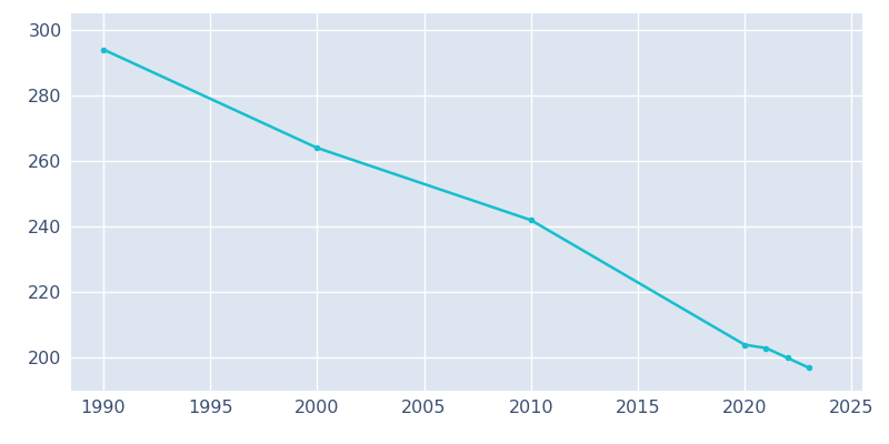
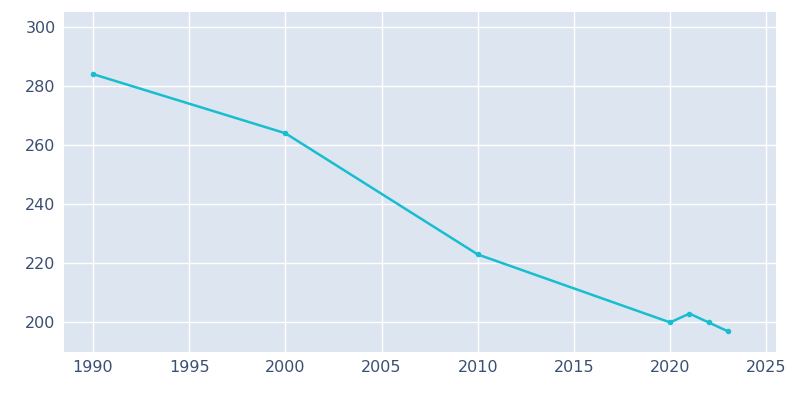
1990: 294 -> 284
2010: 242 -> 223
2020: 204 -> 200
